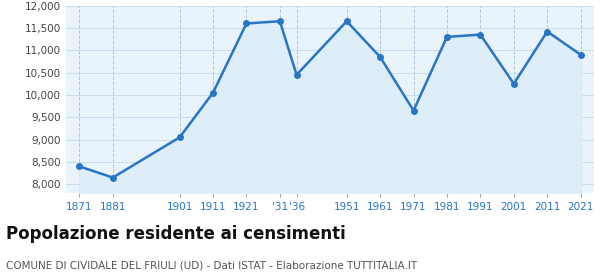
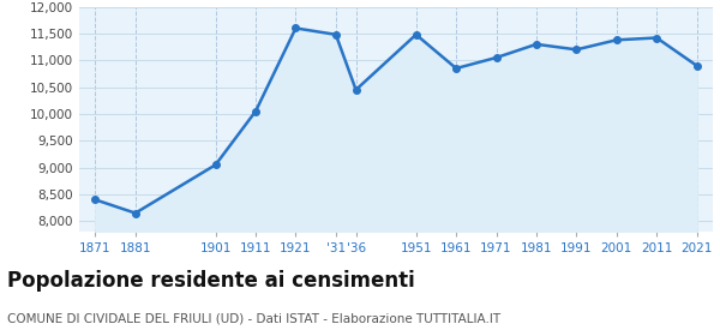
'31: 11,650 -> 11,480
1951: 11,650 -> 11,480
1971: 9,650 -> 11,050
1991: 11,350 -> 11,200
2001: 10,250 -> 11,380
